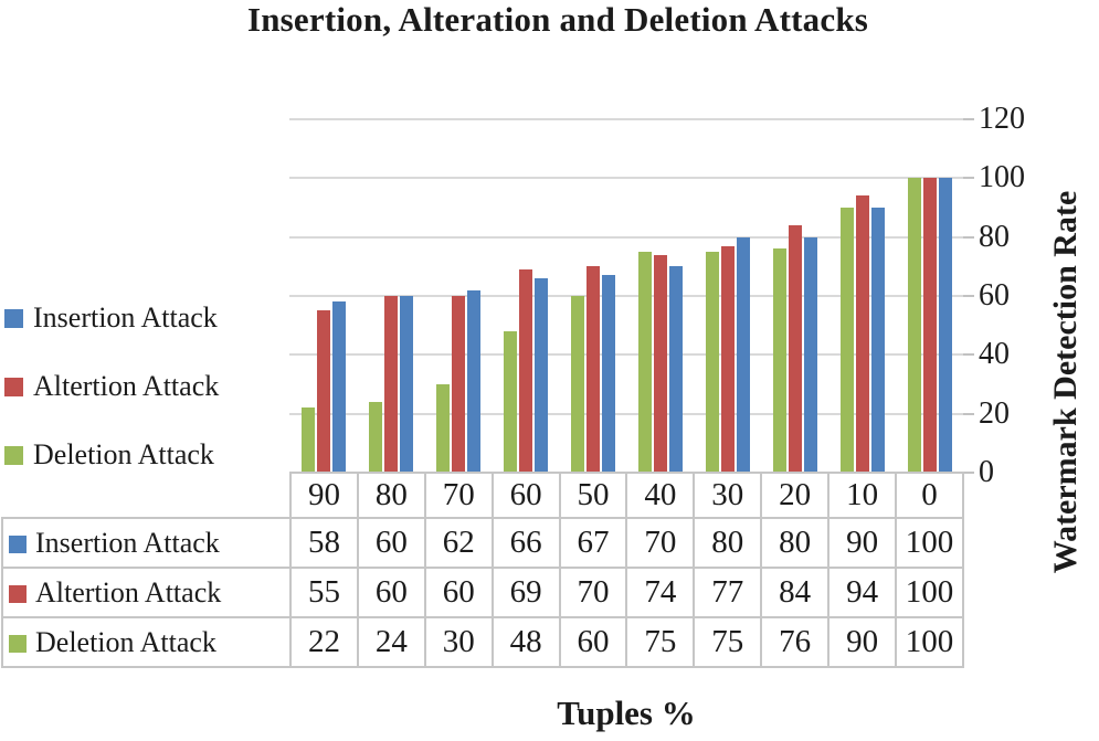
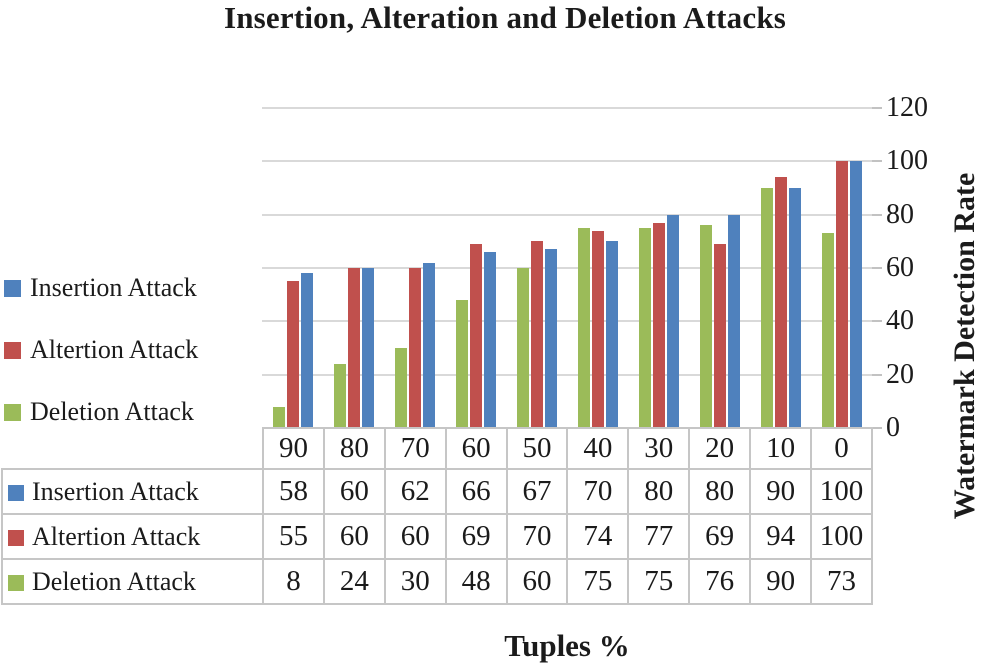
Deletion Attack/90: 22 -> 8
Altertion Attack/20: 84 -> 69
Deletion Attack/0: 100 -> 73
